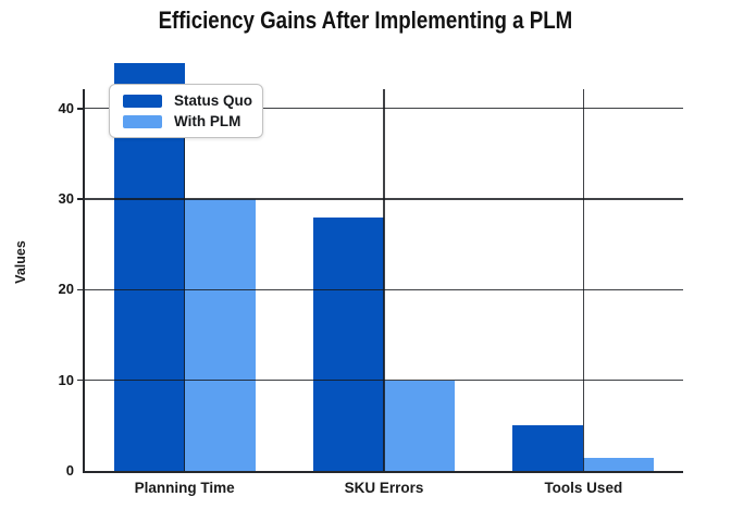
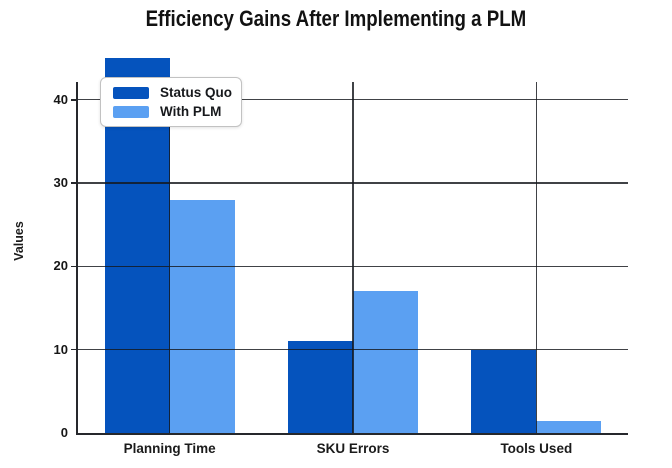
With PLM/Planning Time: 30 -> 28
Status Quo/SKU Errors: 28 -> 11
With PLM/SKU Errors: 10 -> 17
Status Quo/Tools Used: 5 -> 10
